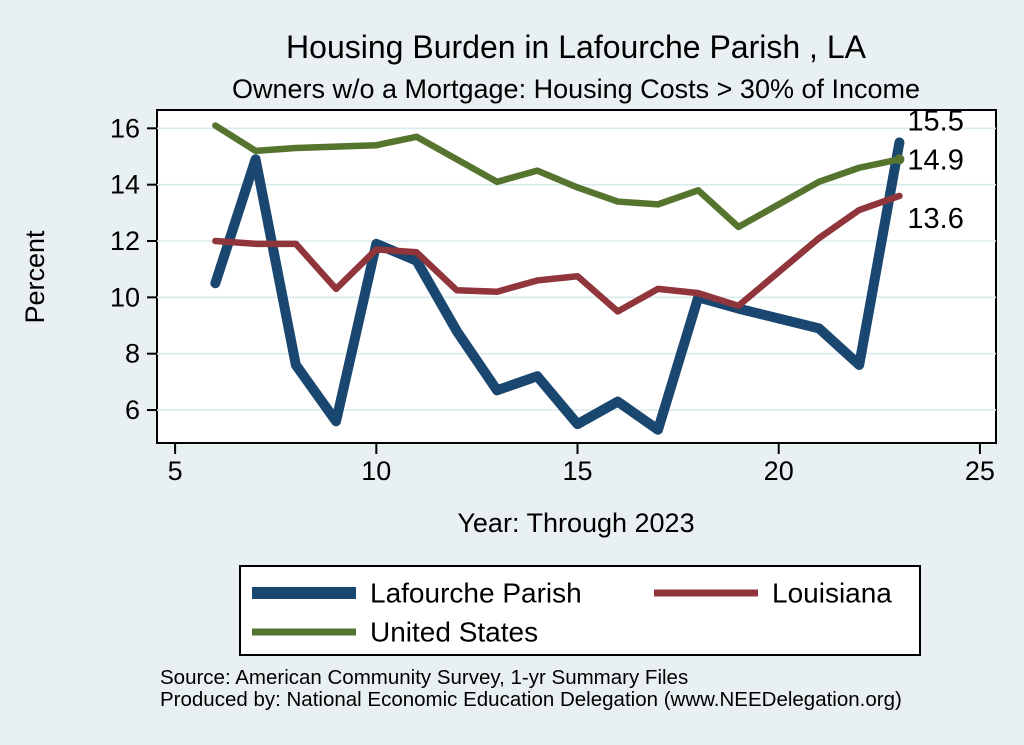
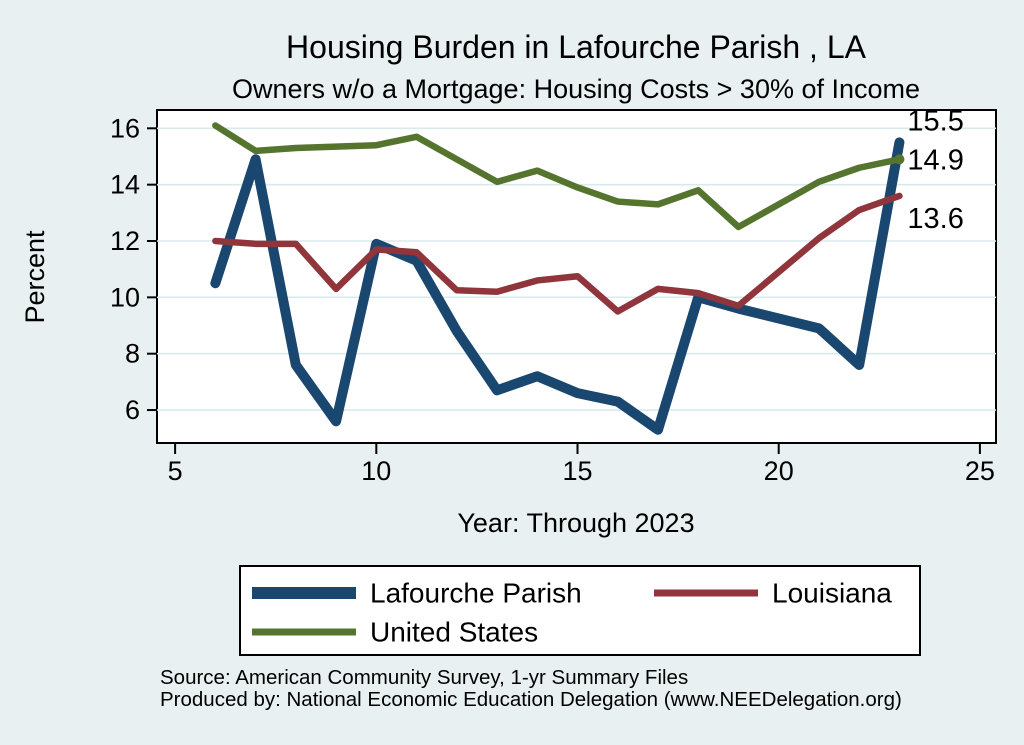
Lafourche Parish/15: 5.5 -> 6.6
